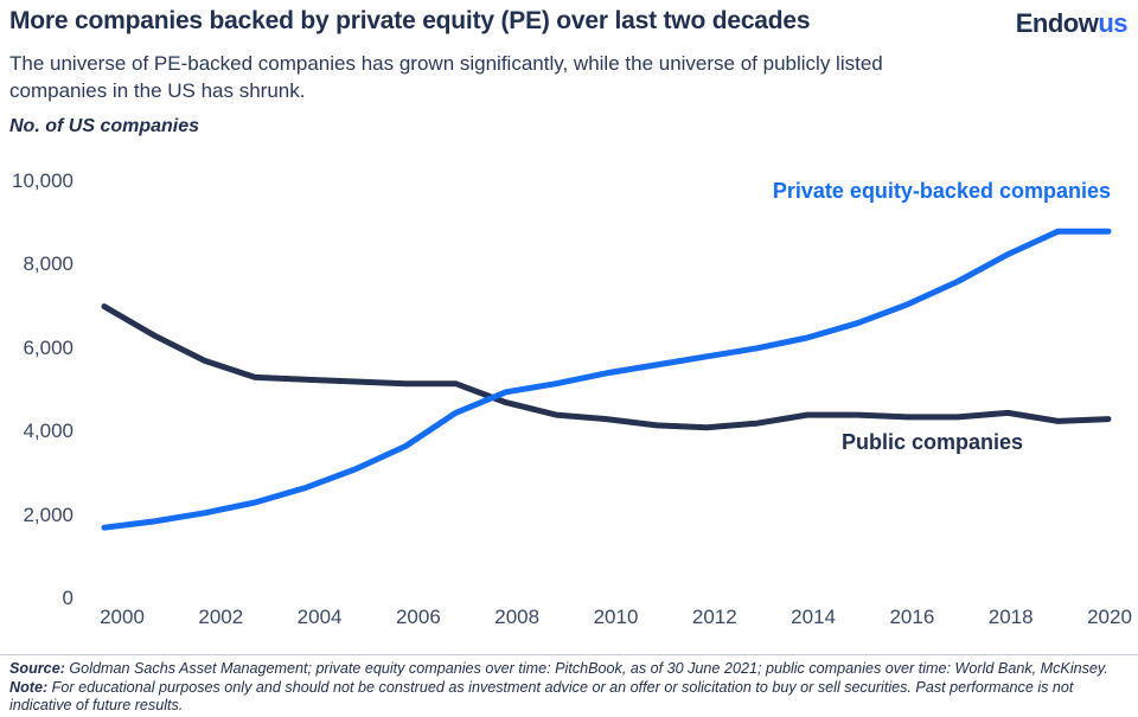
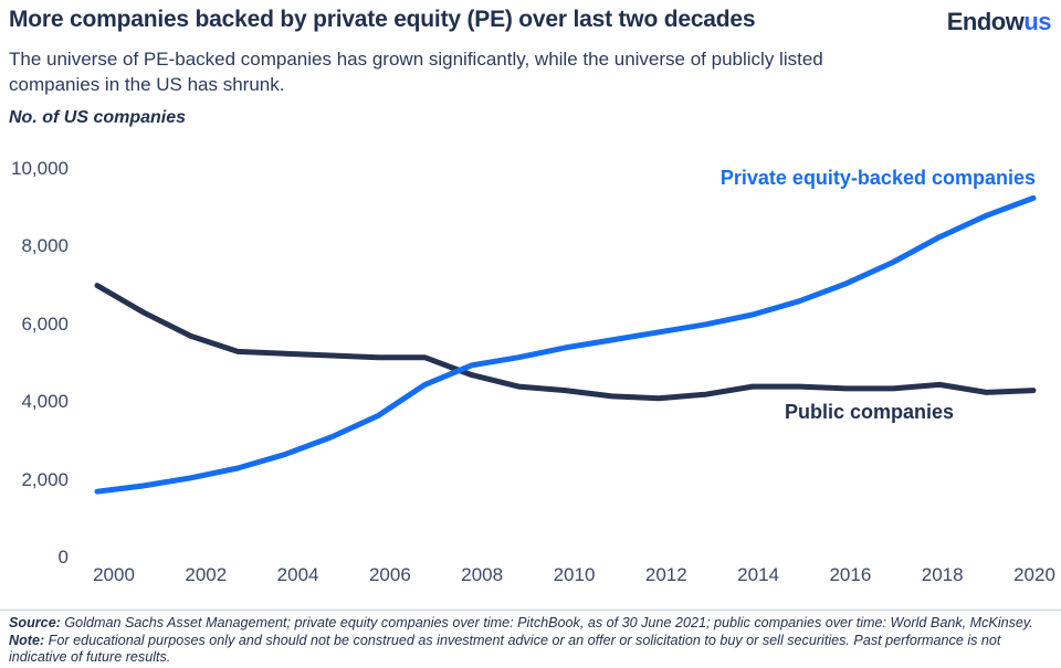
Private equity-backed companies/2020: 8800 -> 9200
